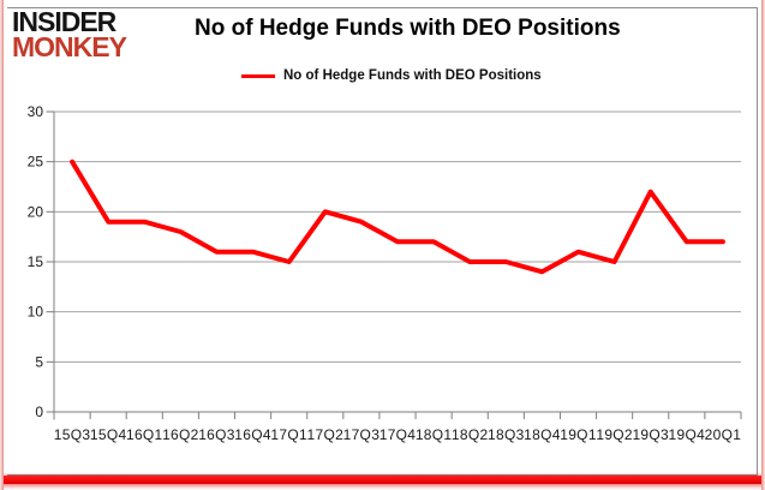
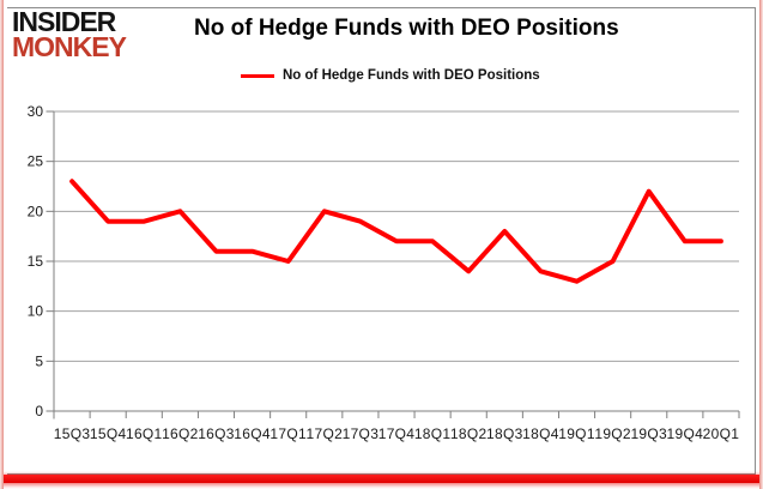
15Q3: 25 -> 23
16Q2: 18 -> 20
18Q2: 15 -> 14
18Q3: 15 -> 18
19Q1: 16 -> 13
